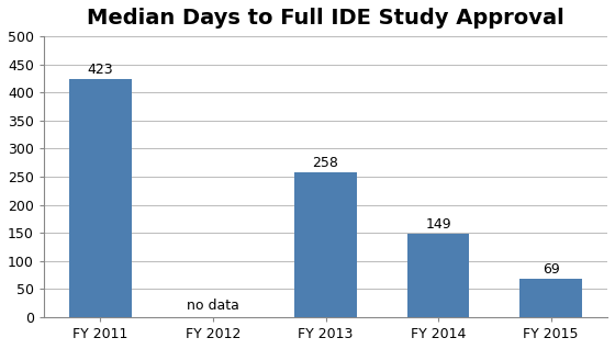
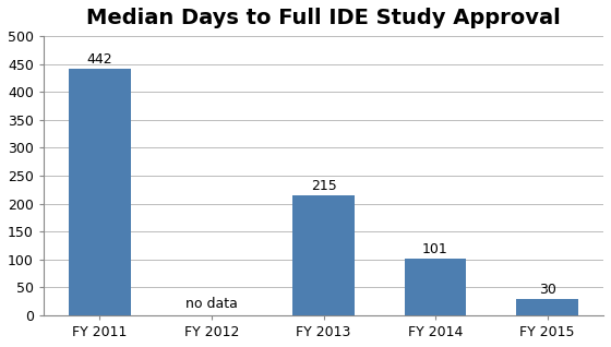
FY 2011: 423 -> 442
FY 2013: 258 -> 215
FY 2014: 149 -> 101
FY 2015: 69 -> 30
